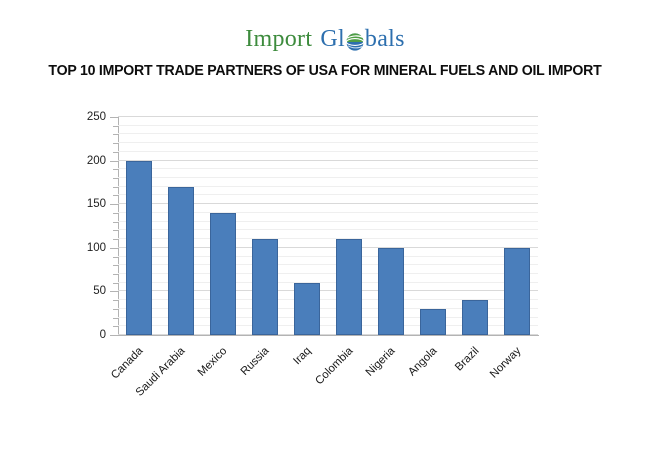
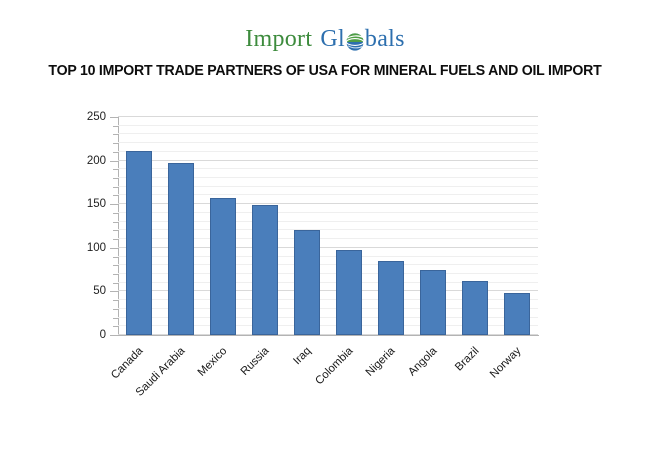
Canada: 200 -> 210
Saudi Arabia: 170 -> 200
Mexico: 140 -> 160
Russia: 110 -> 150
Iraq: 60 -> 120
Colombia: 110 -> 100
Nigeria: 100 -> 80
Angola: 30 -> 70
Brazil: 40 -> 60
Norway: 100 -> 50
